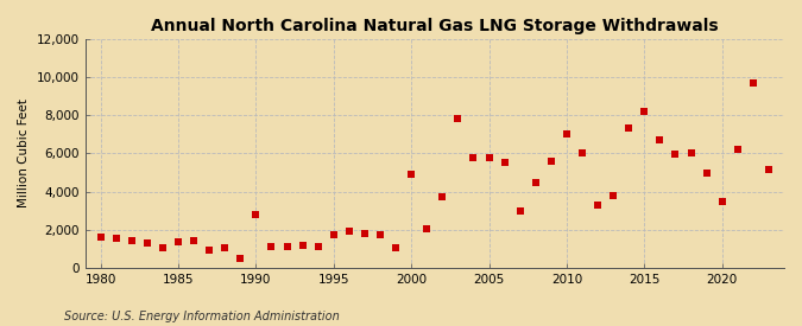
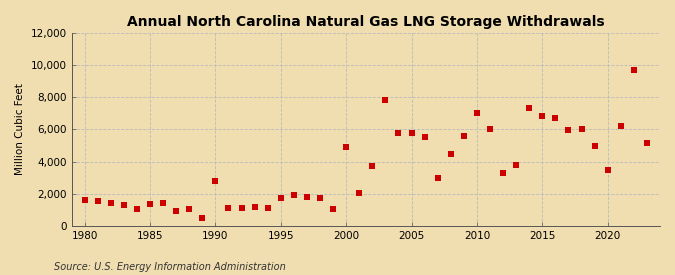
2015: 8,200 -> 6,800
